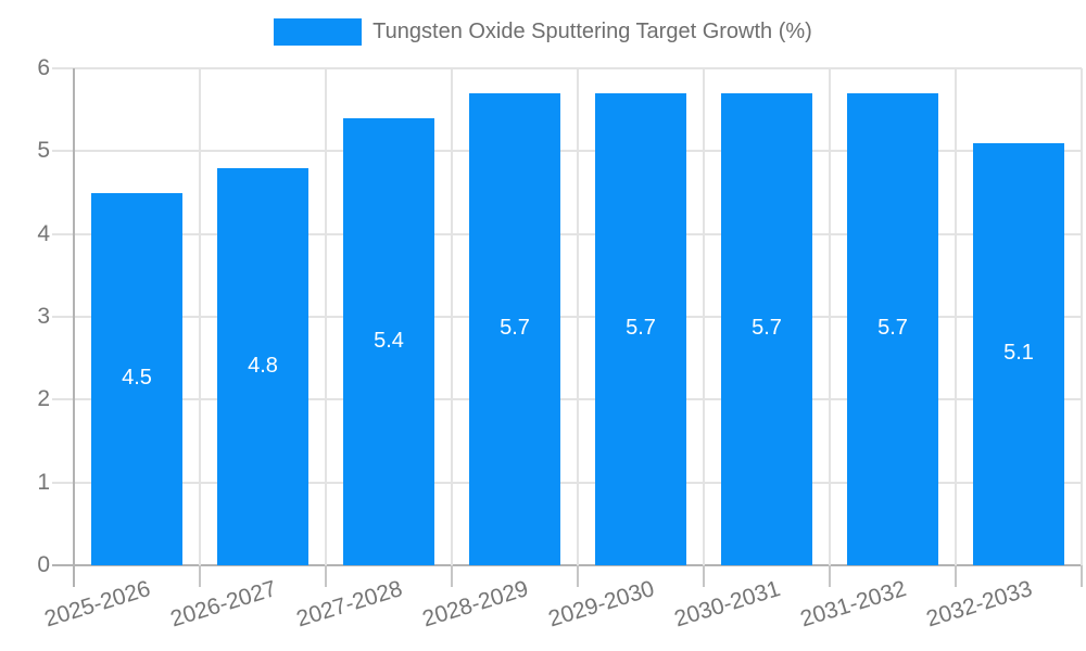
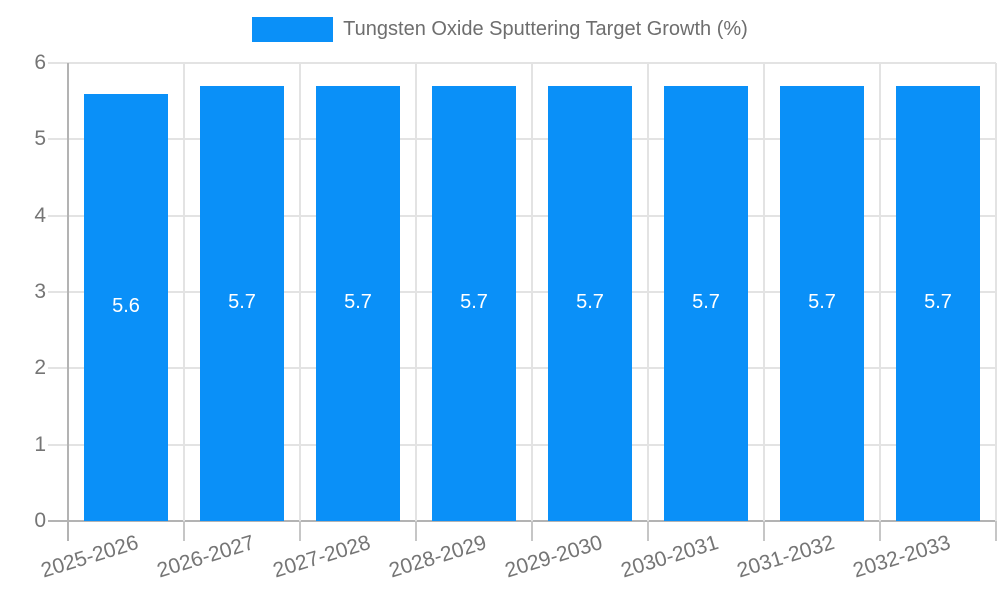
2025-2026: 4.5 -> 5.6
2026-2027: 4.8 -> 5.7
2027-2028: 5.4 -> 5.7
2032-2033: 5.1 -> 5.7
